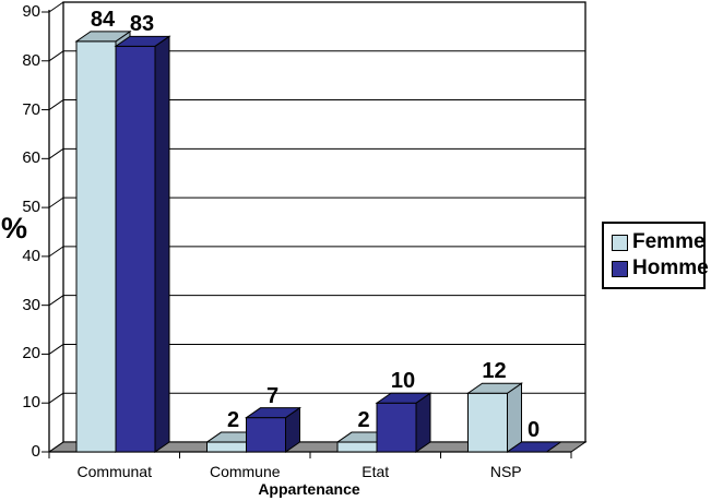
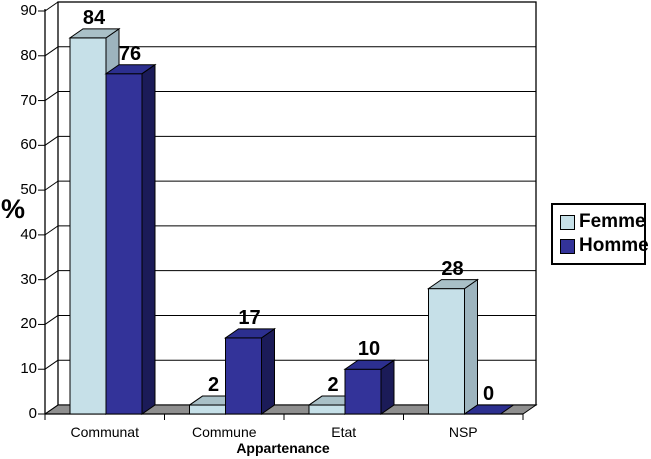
Homme/Communat: 83 -> 76
Homme/Commune: 7 -> 17
Femme/NSP: 12 -> 28
